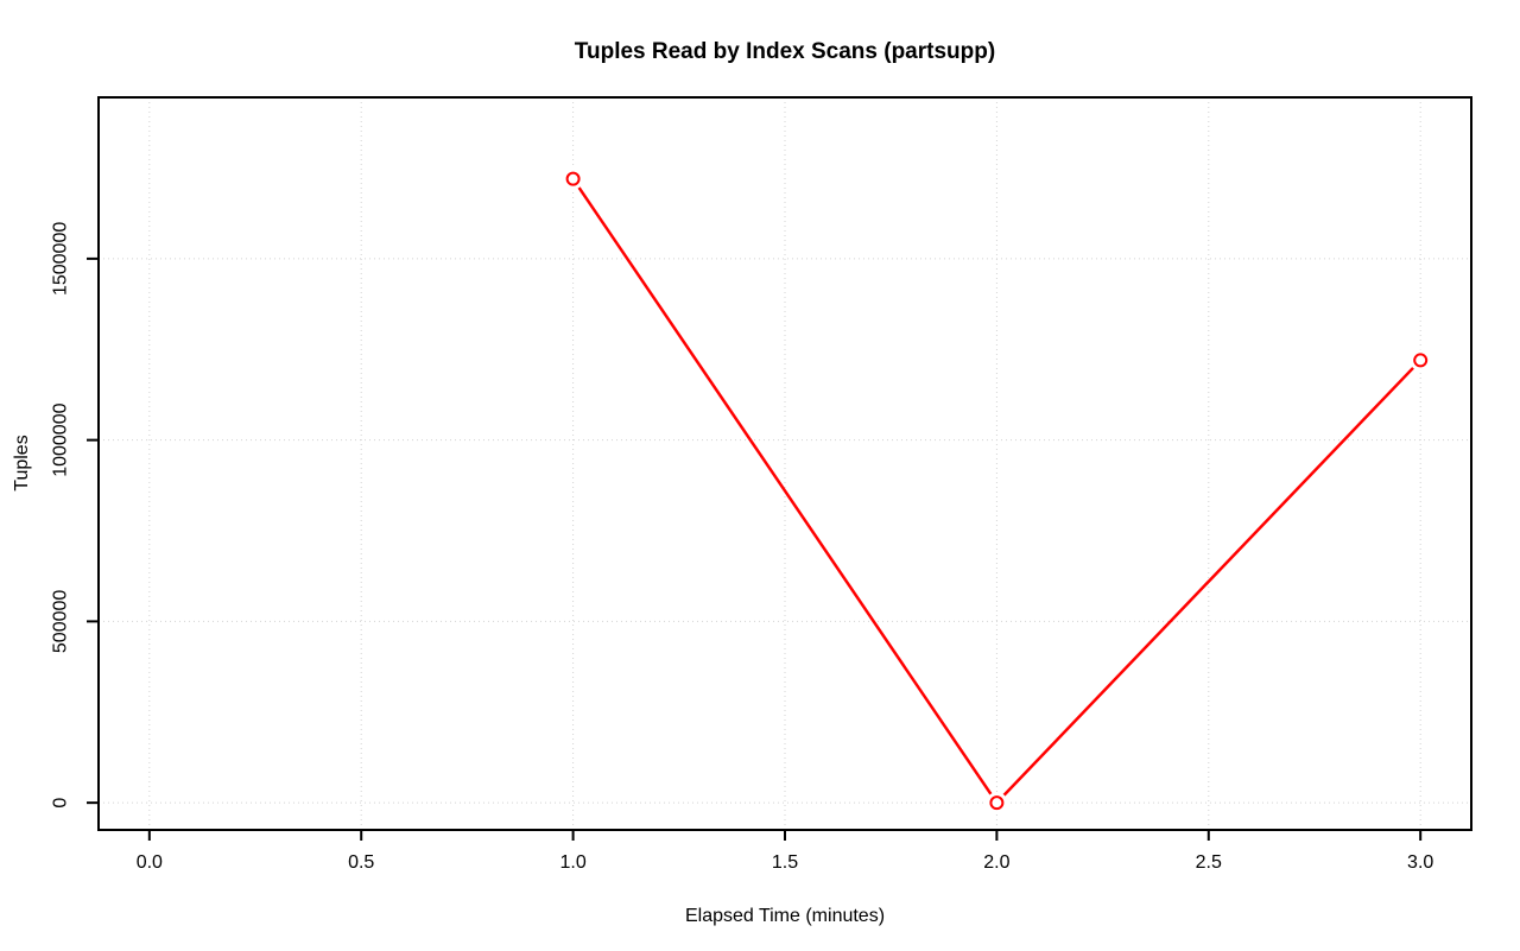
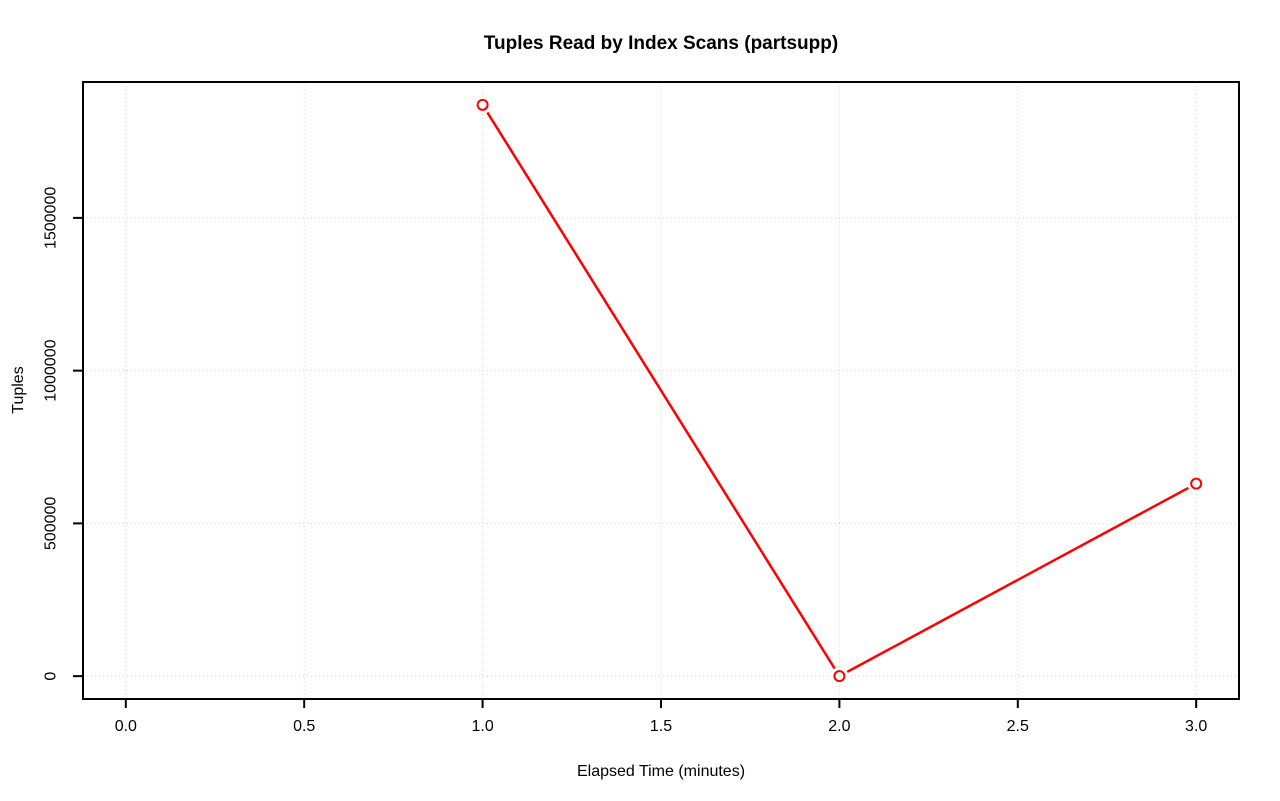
1.0: 1720000 -> 1870000
3.0: 1220000 -> 630000
